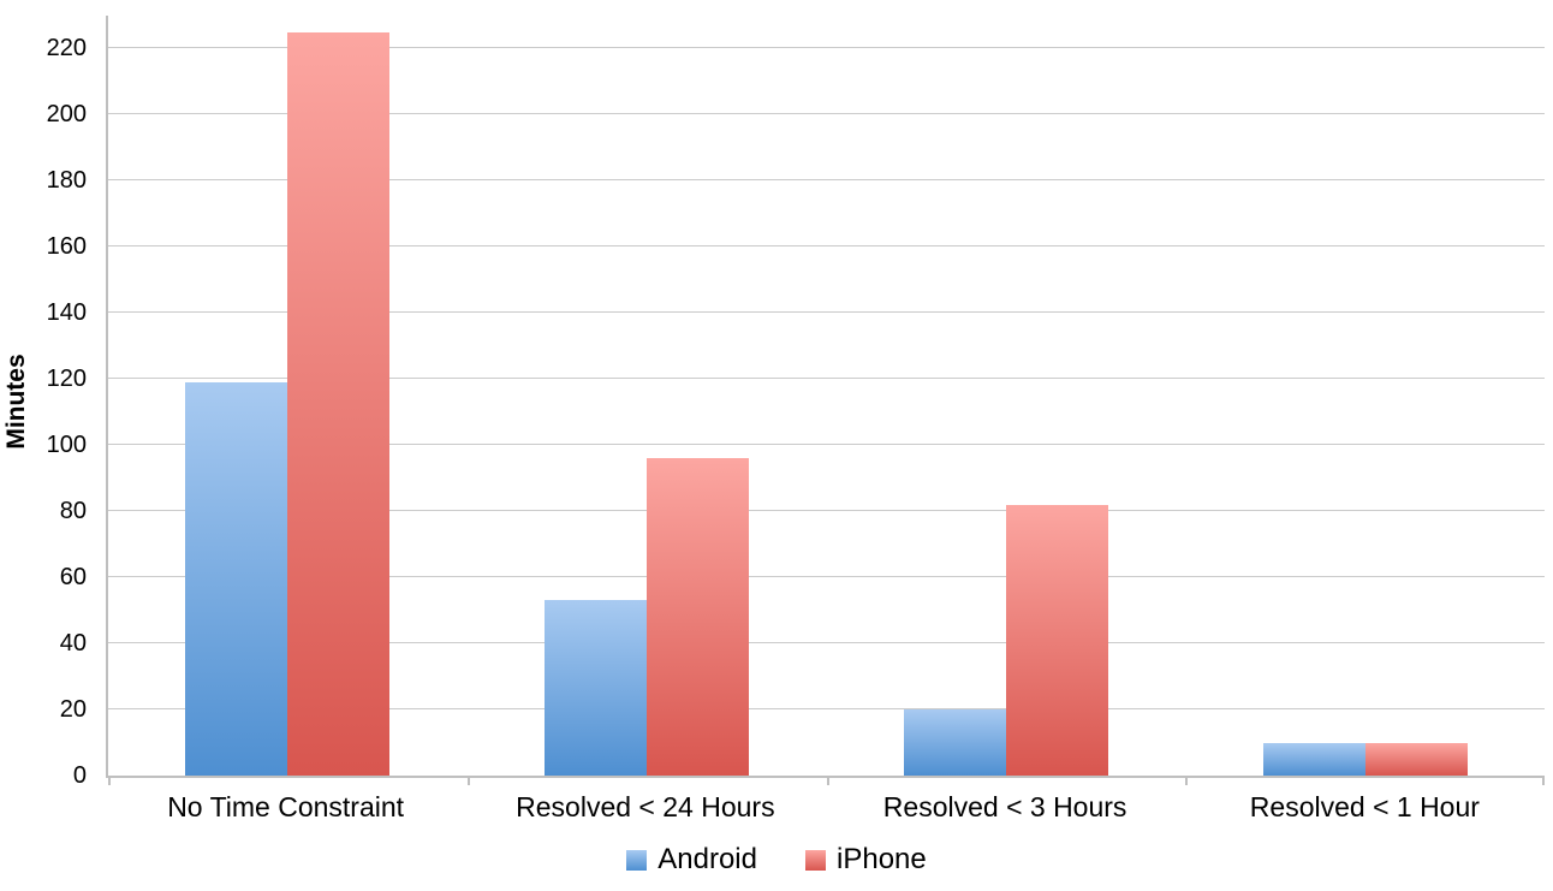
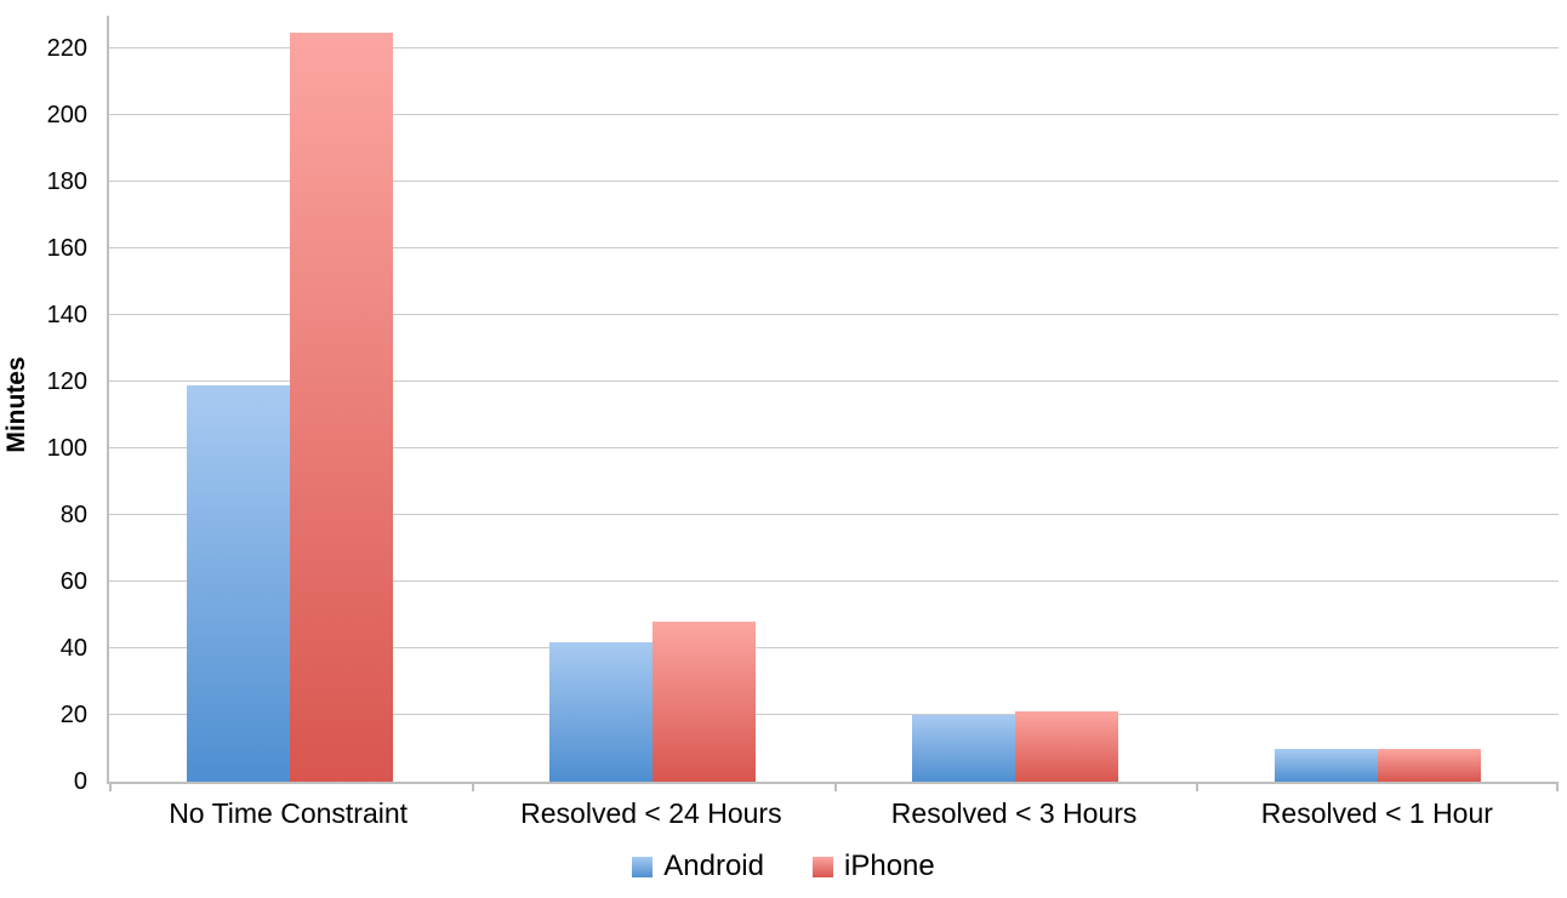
Android/Resolved < 24 Hours: 53 -> 42
iPhone/Resolved < 24 Hours: 96 -> 48
iPhone/Resolved < 3 Hours: 82 -> 21
